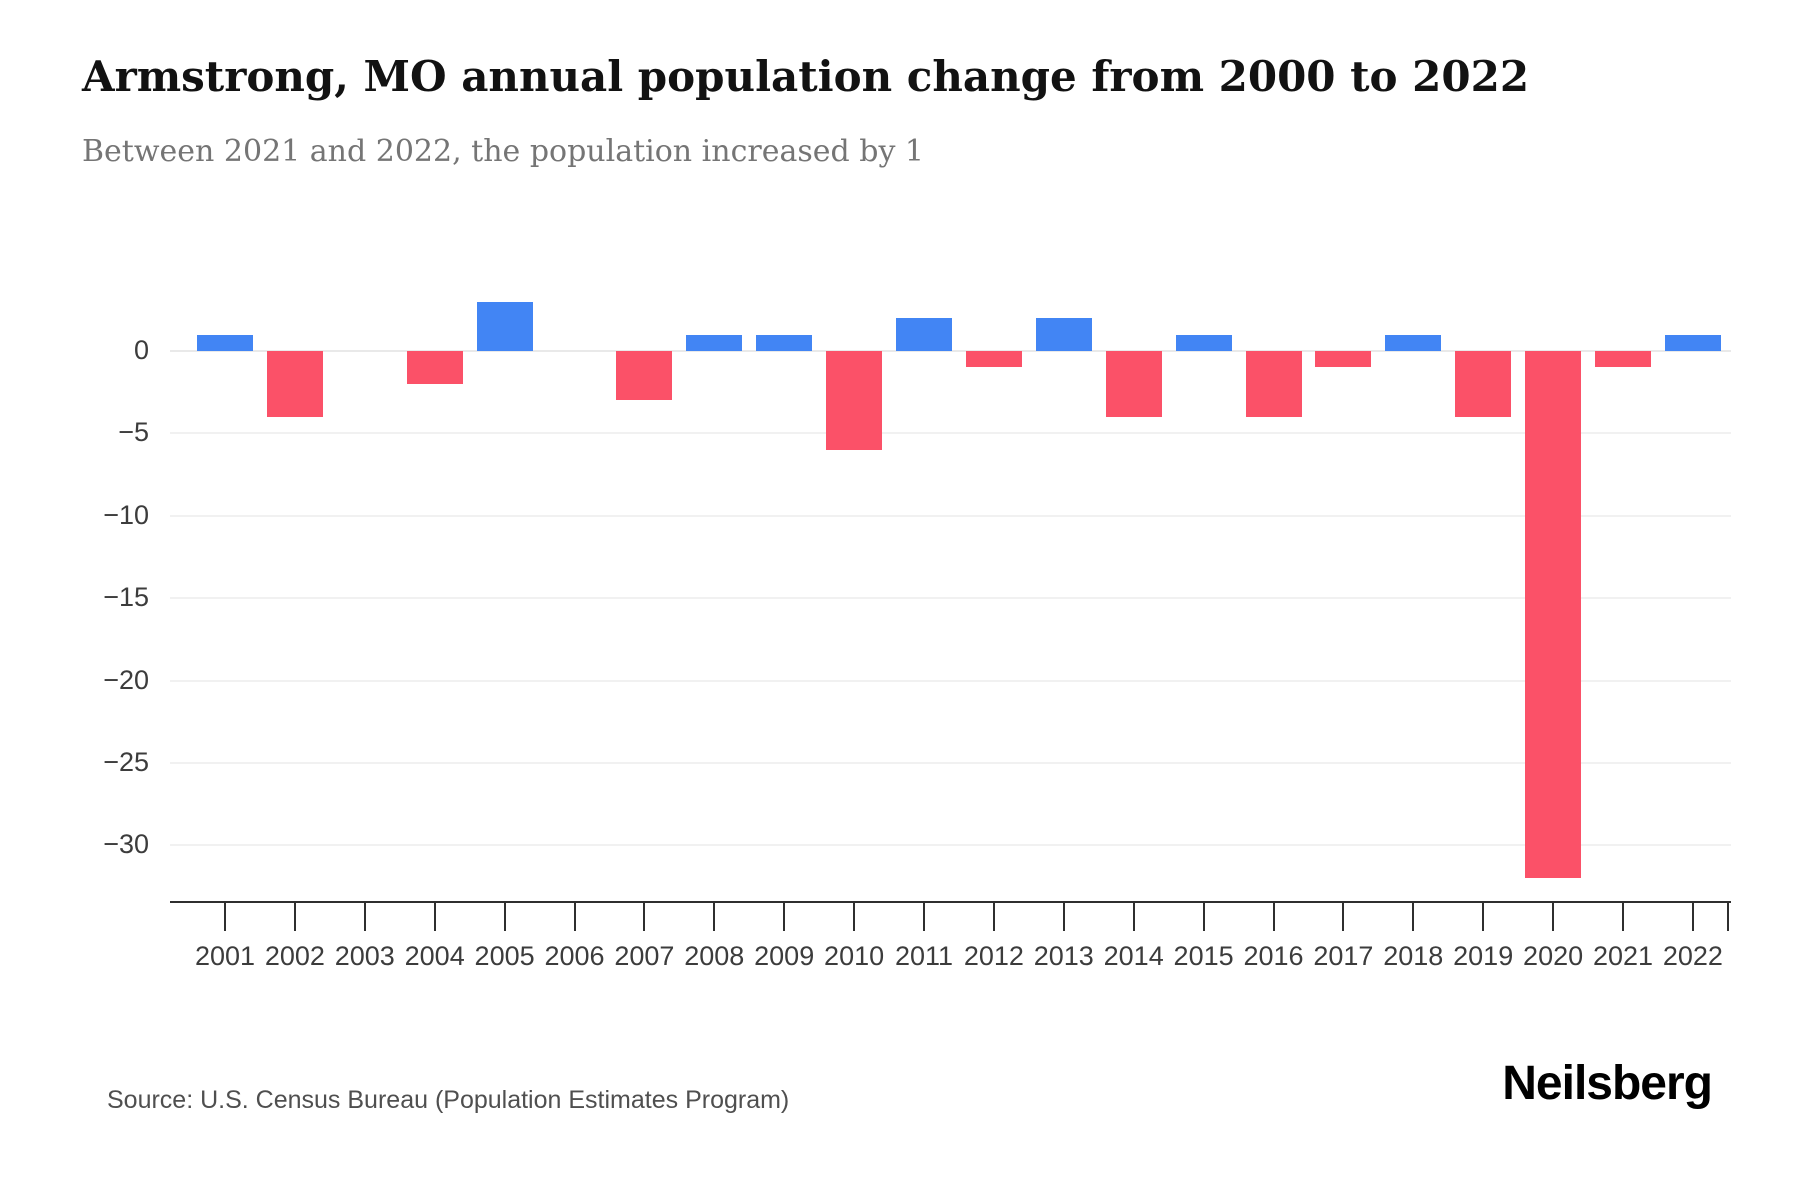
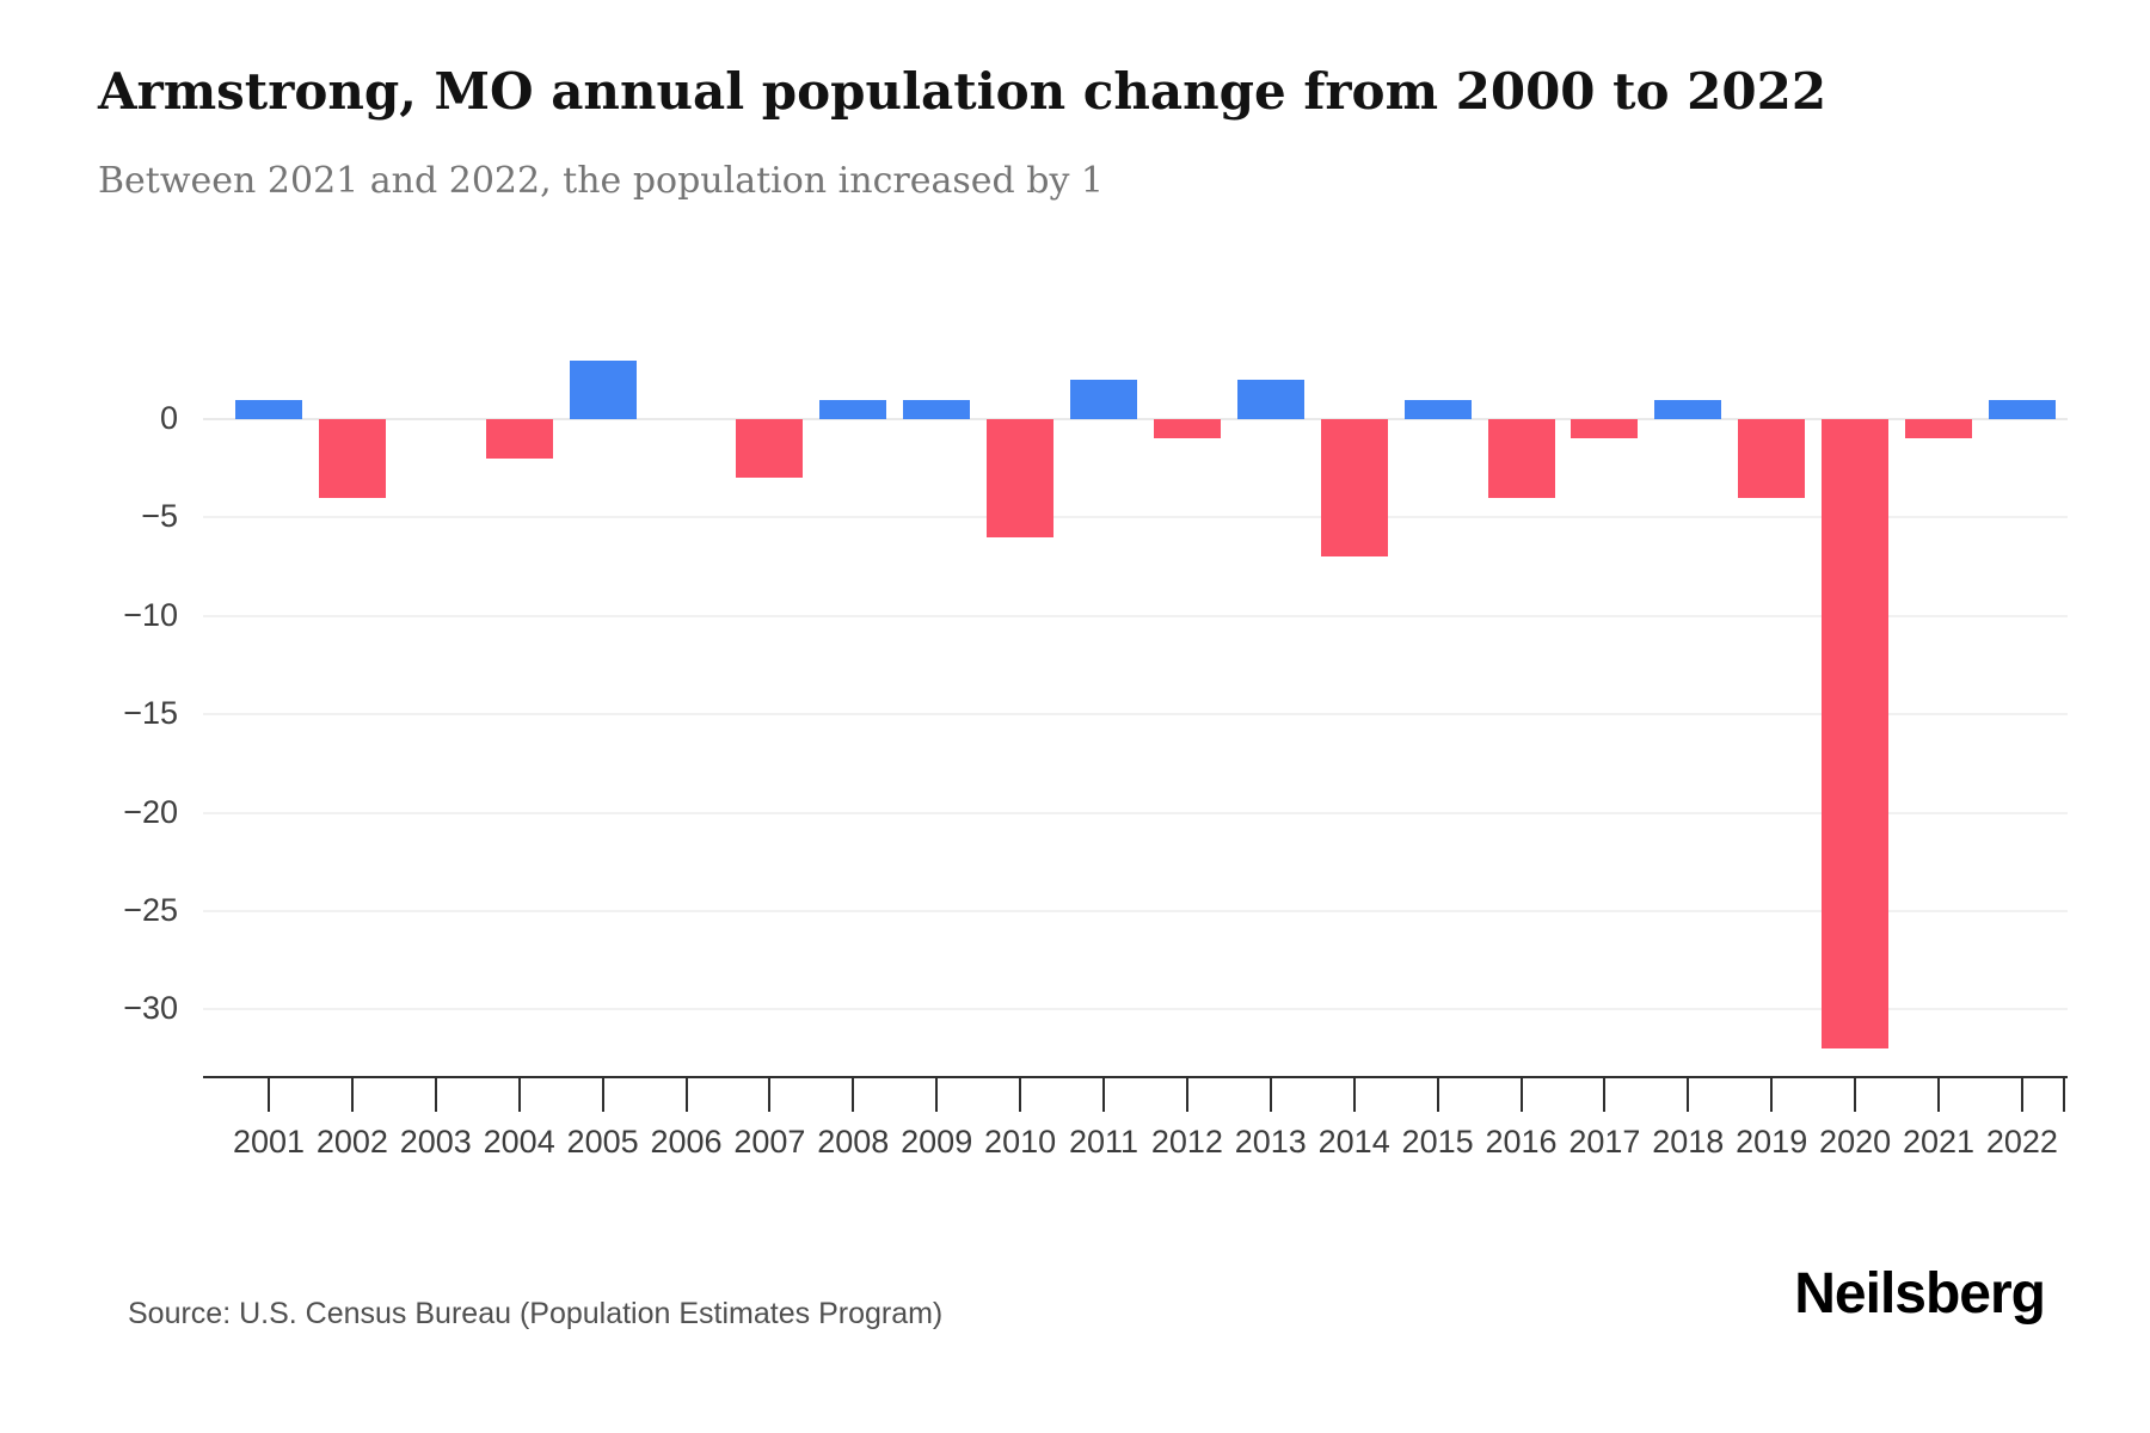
2014: -4 -> -7
